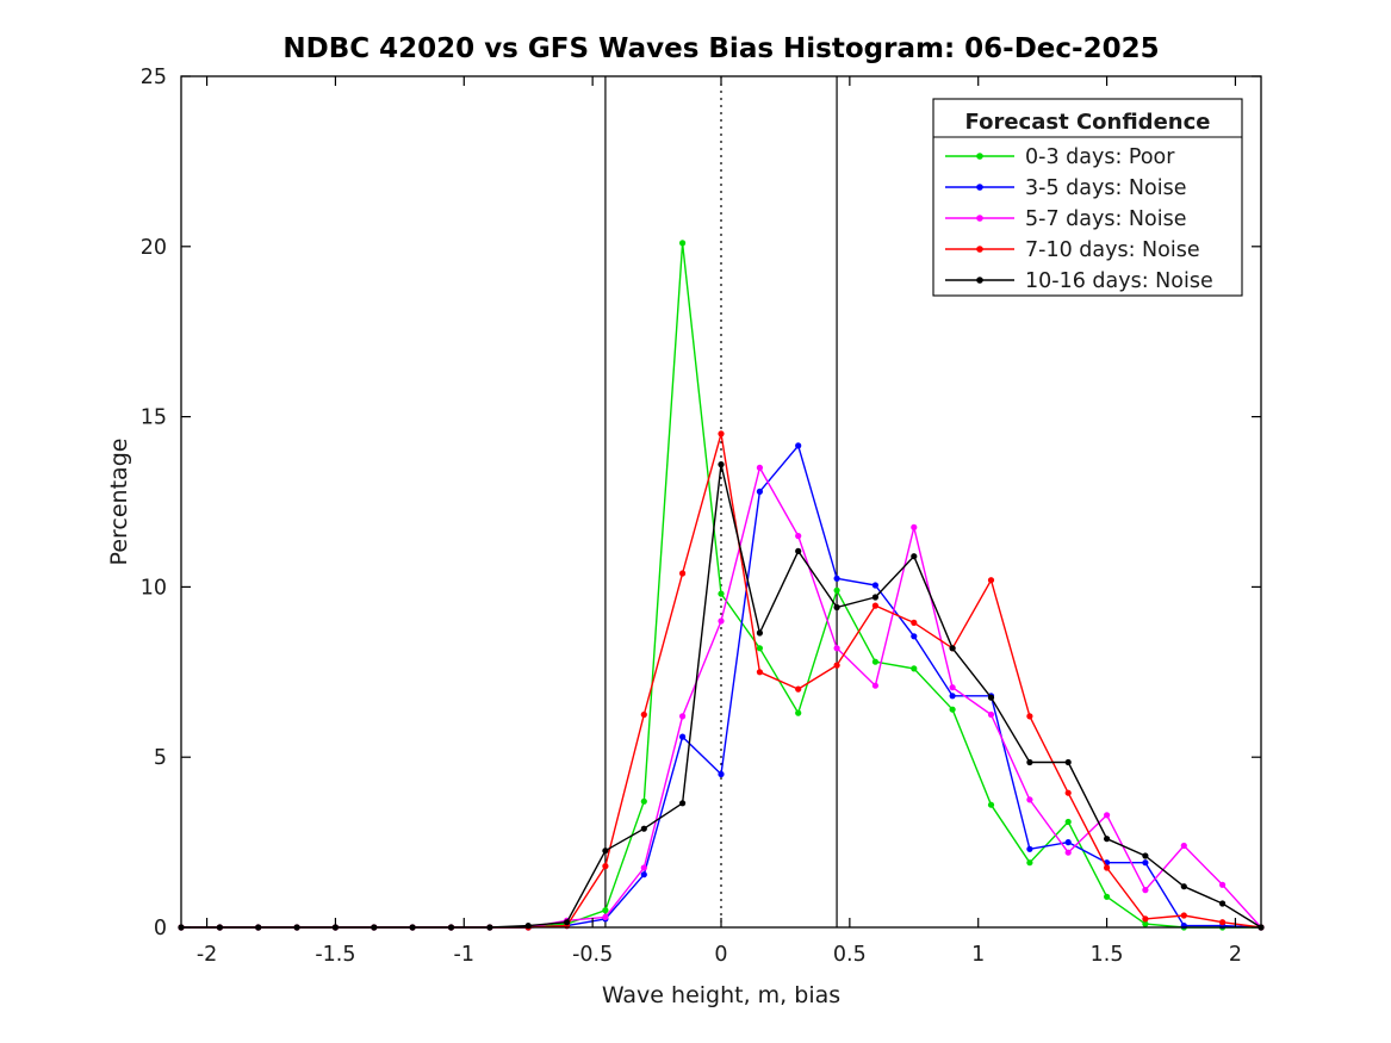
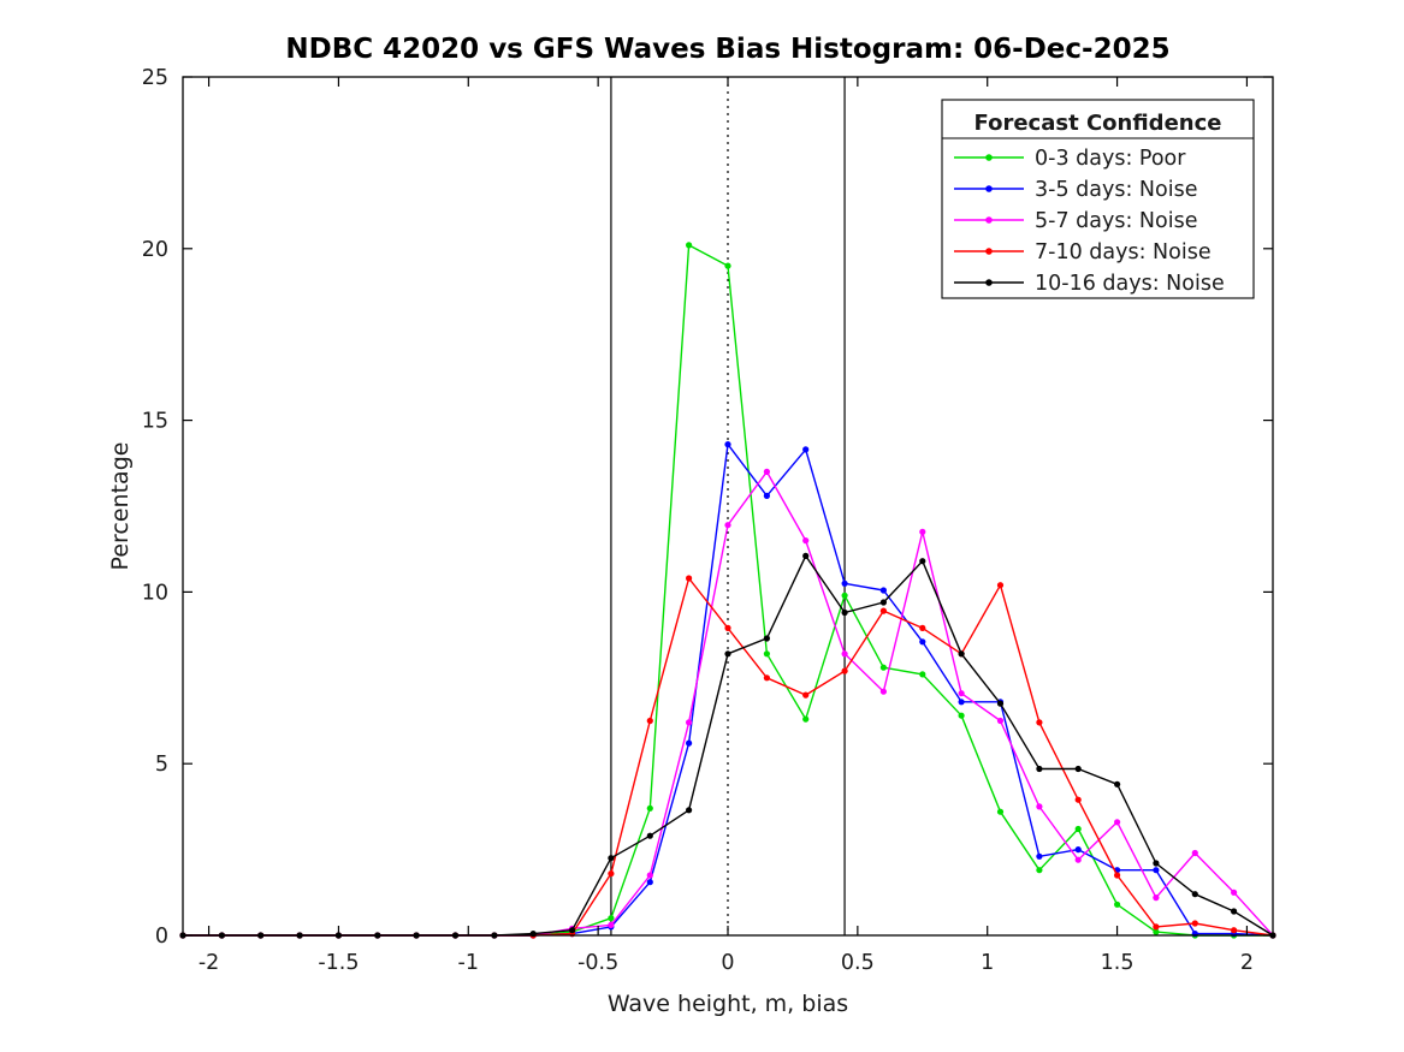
0-3 days: Poor/0: 9,8 -> 19,5
3-5 days: Noise/0: 4,5 -> 14,3
5-7 days: Noise/0: 9,0 -> 11,9
7-10 days: Noise/0: 14,5 -> 8,9
10-16 days: Noise/0: 13,6 -> 8,2
10-16 days: Noise/1.5: 2,6 -> 4,4
